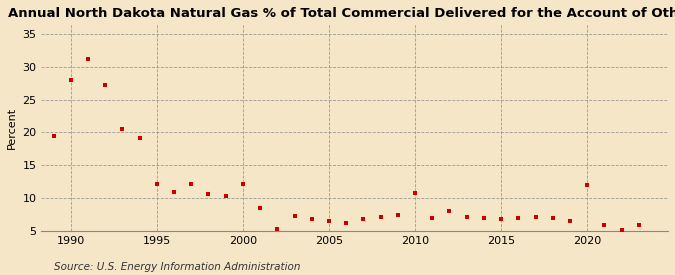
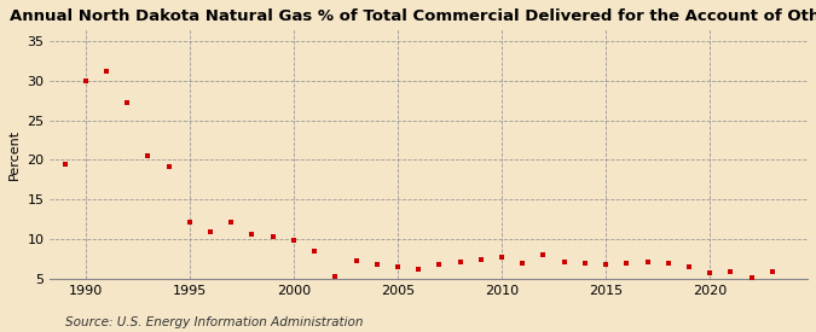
1990: 28.0 -> 30.0
2000: 12.2 -> 9.9
2010: 10.8 -> 7.7
2020: 12.0 -> 5.8
